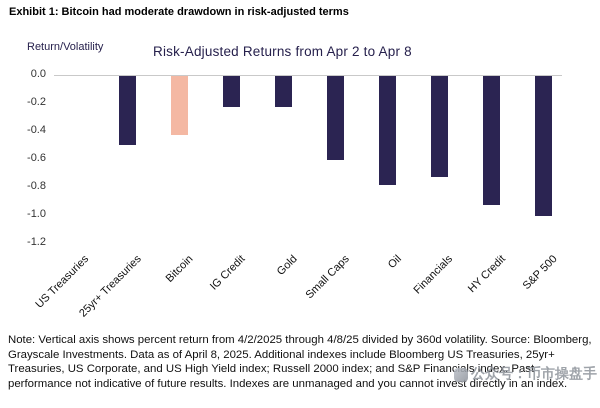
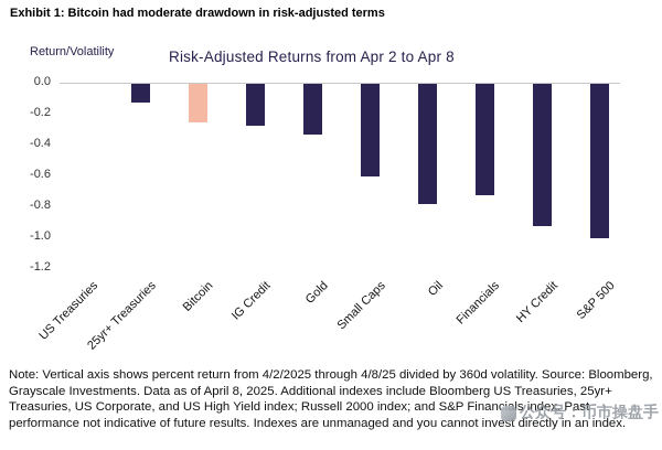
25yr+ Treasuries: -0.49 -> -0.12
Bitcoin: -0.42 -> -0.25
IG Credit: -0.22 -> -0.27
Gold: -0.22 -> -0.33
